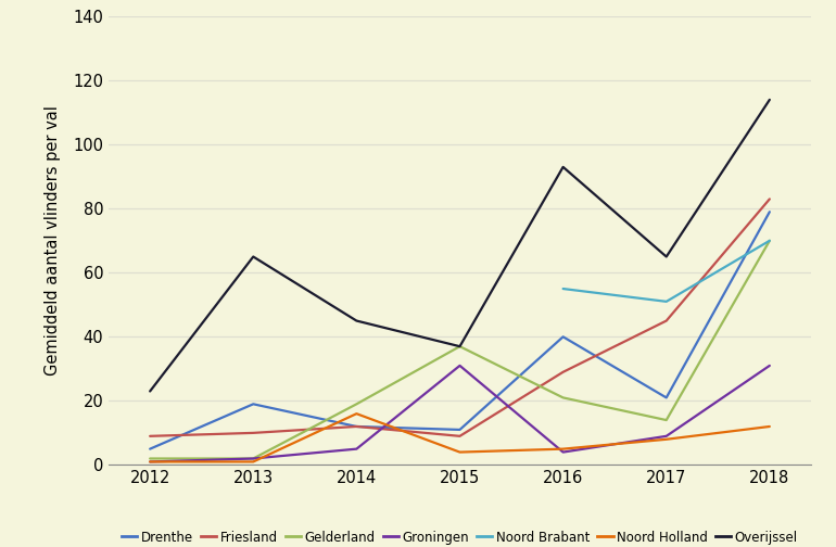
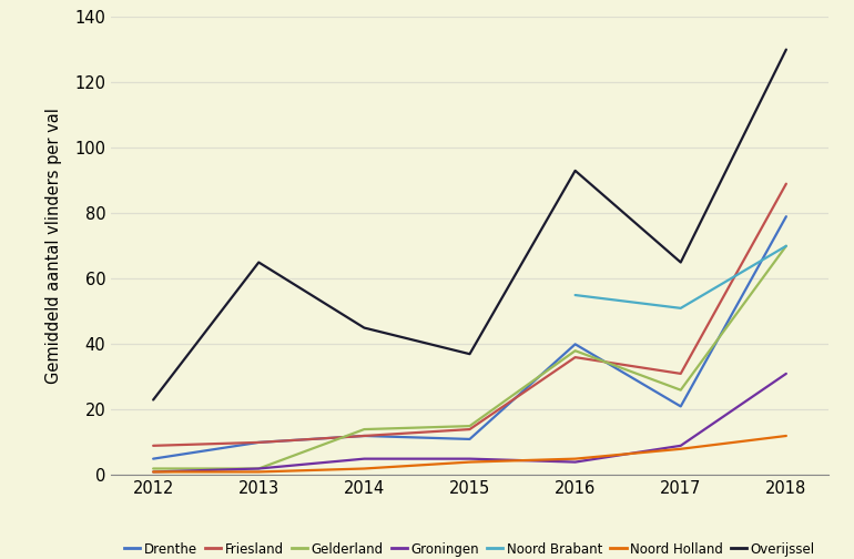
Drenthe/2013: 19 -> 10
Gelderland/2014: 19 -> 14
Noord Holland/2014: 16 -> 2
Friesland/2015: 9 -> 14
Gelderland/2015: 37 -> 15
Groningen/2015: 31 -> 5
Friesland/2016: 29 -> 36
Gelderland/2016: 21 -> 38
Friesland/2017: 45 -> 31
Gelderland/2017: 14 -> 26
Friesland/2018: 83 -> 89
Overijssel/2018: 114 -> 130
